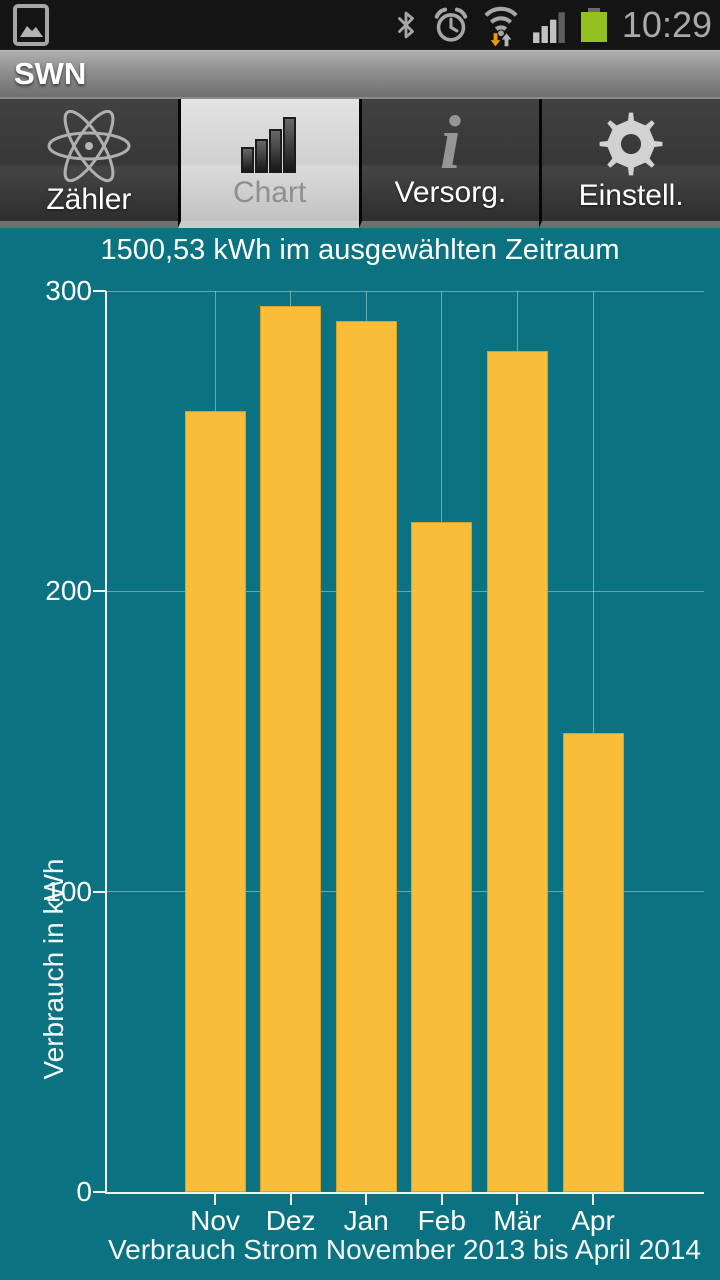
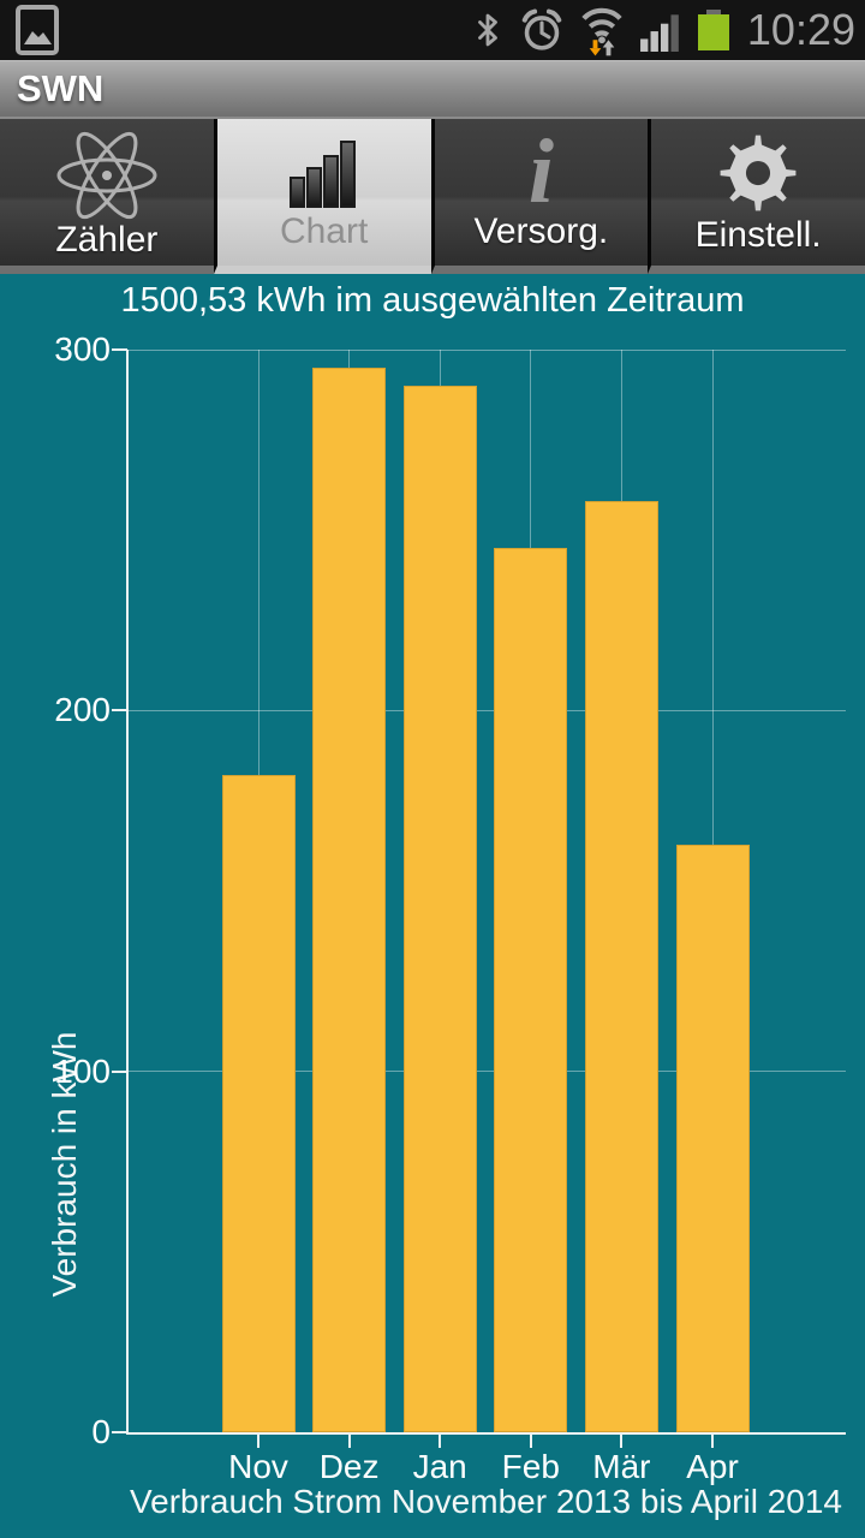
Nov: 260 -> 182
Feb: 223 -> 245
Mär: 280 -> 258
Apr: 153 -> 163
